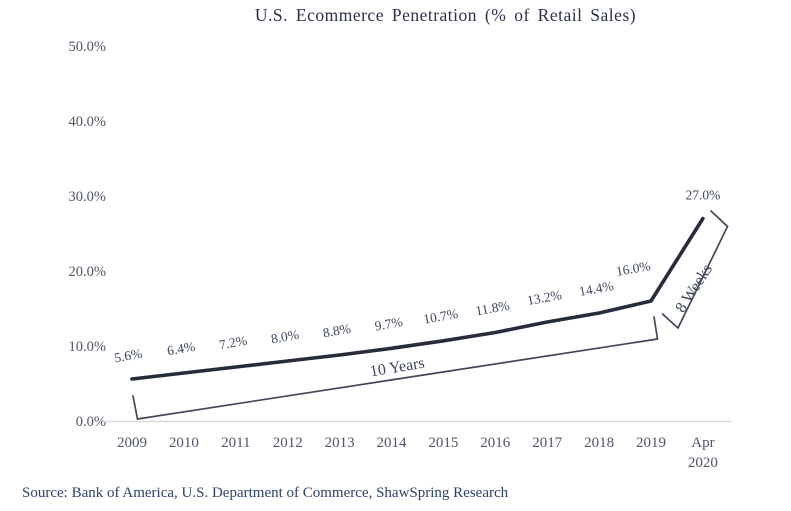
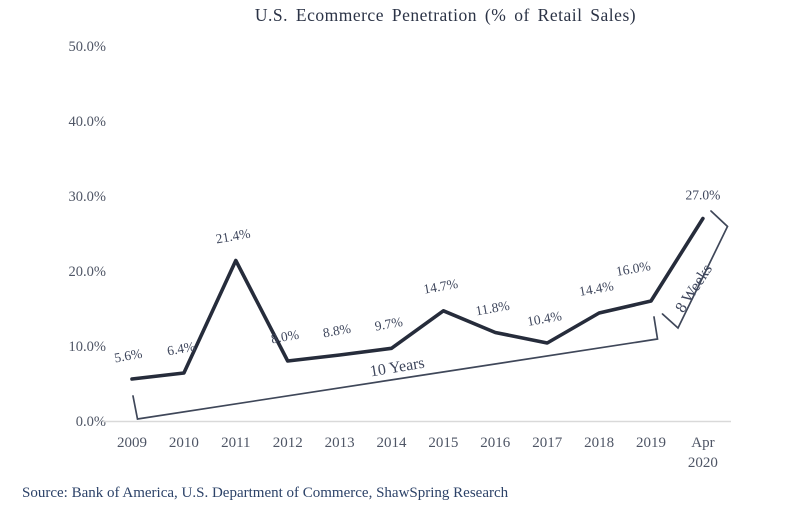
2011: 7.2% -> 21.4%
2015: 10.7% -> 14.7%
2017: 13.2% -> 10.4%
